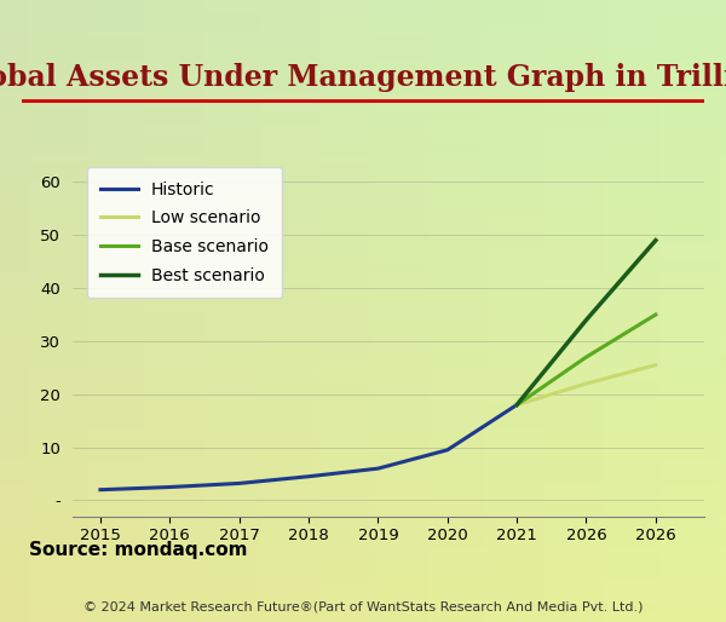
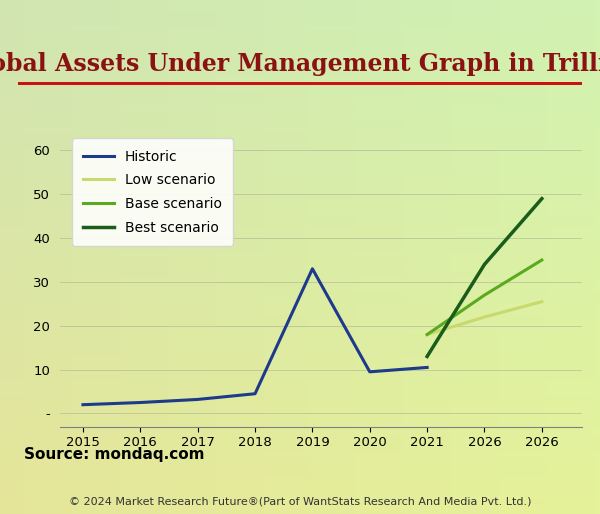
Historic/2019: 6.0 -> 33.0
Historic/2021: 18.0 -> 10.5
Best scenario/2021: 18 -> 13
